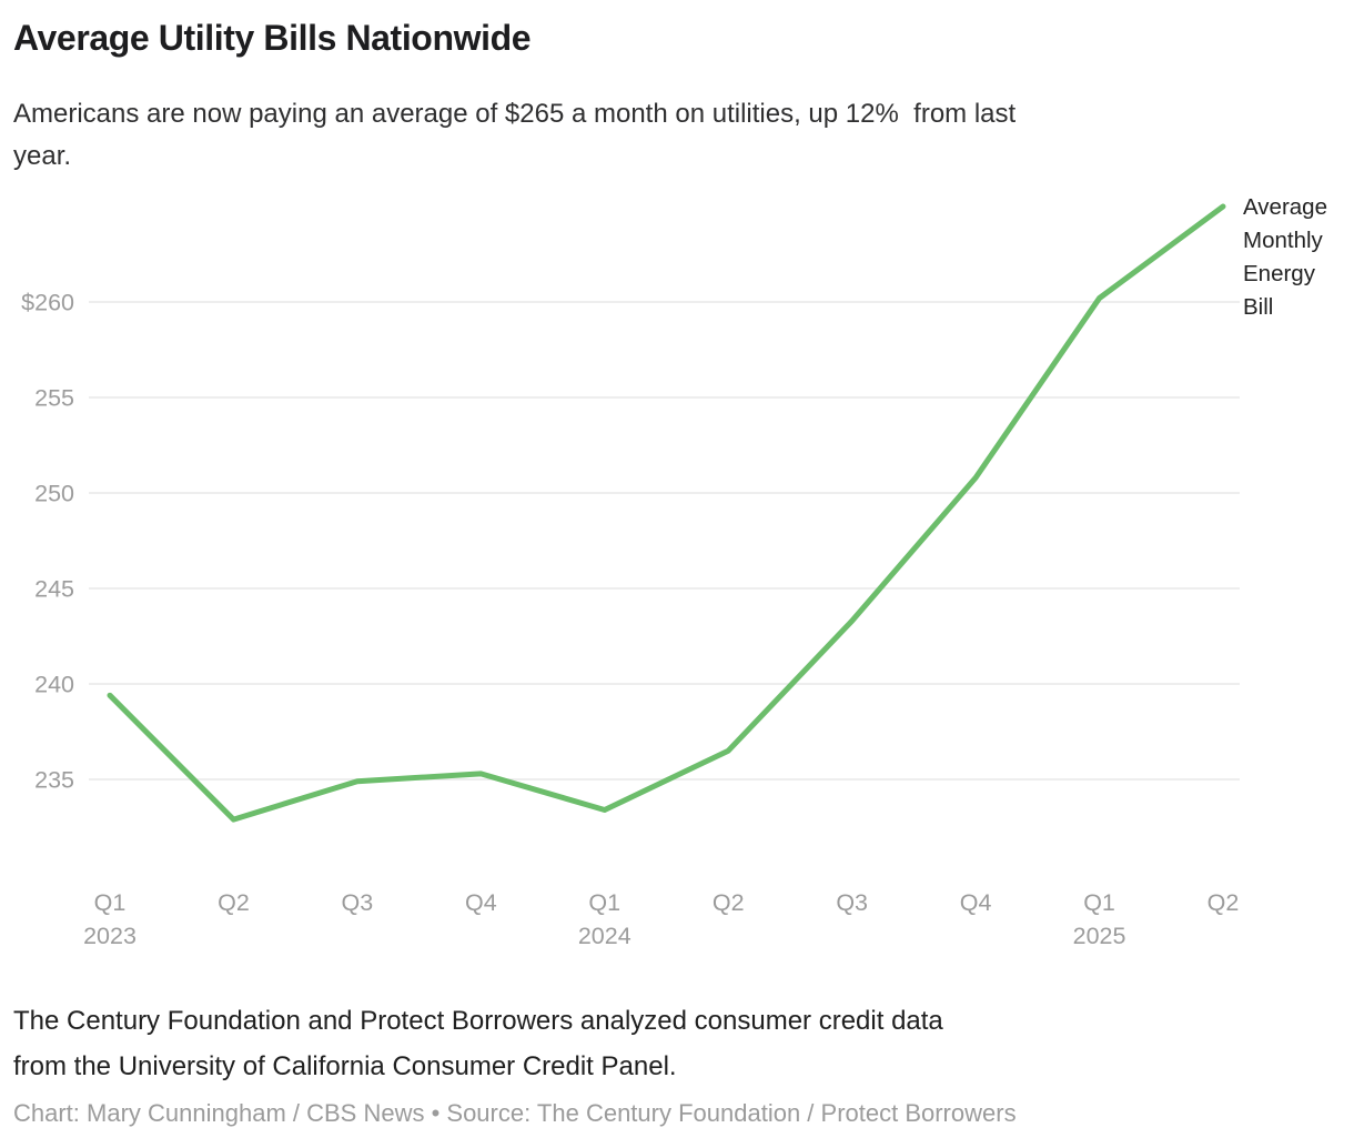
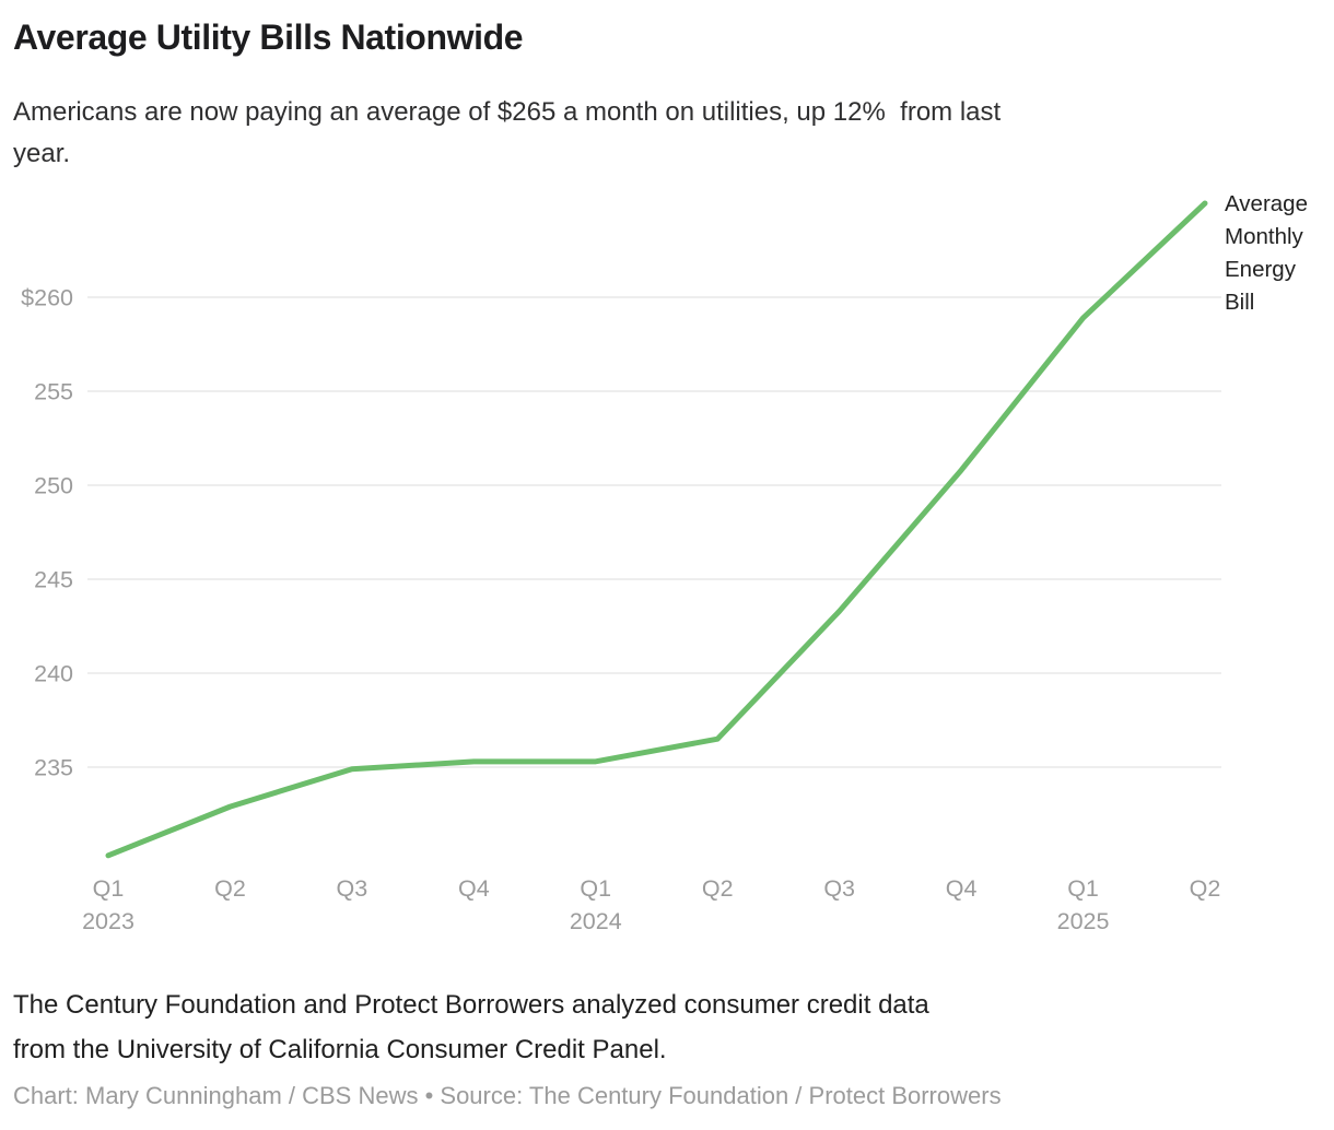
Q1 2023: $239.4 -> $230.3
Q1 2024: $233.4 -> $235.3
Q1 2025: $260.2 -> $258.9
